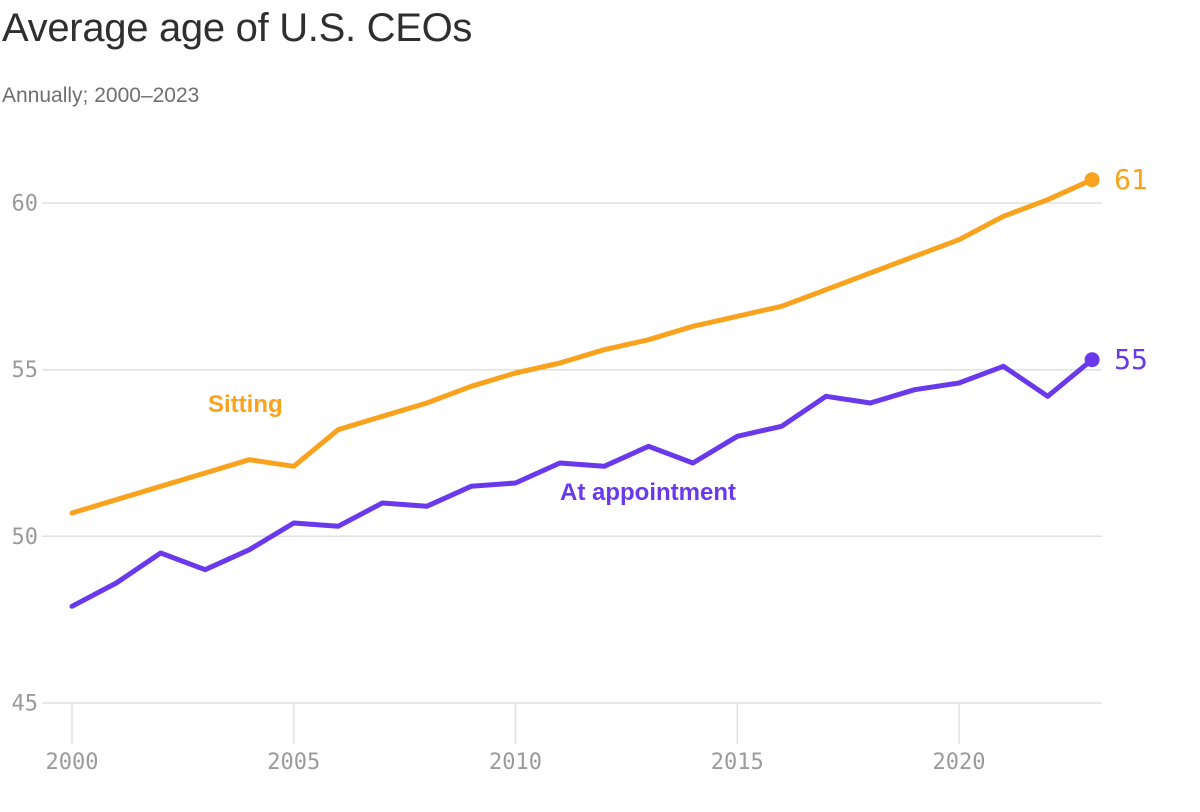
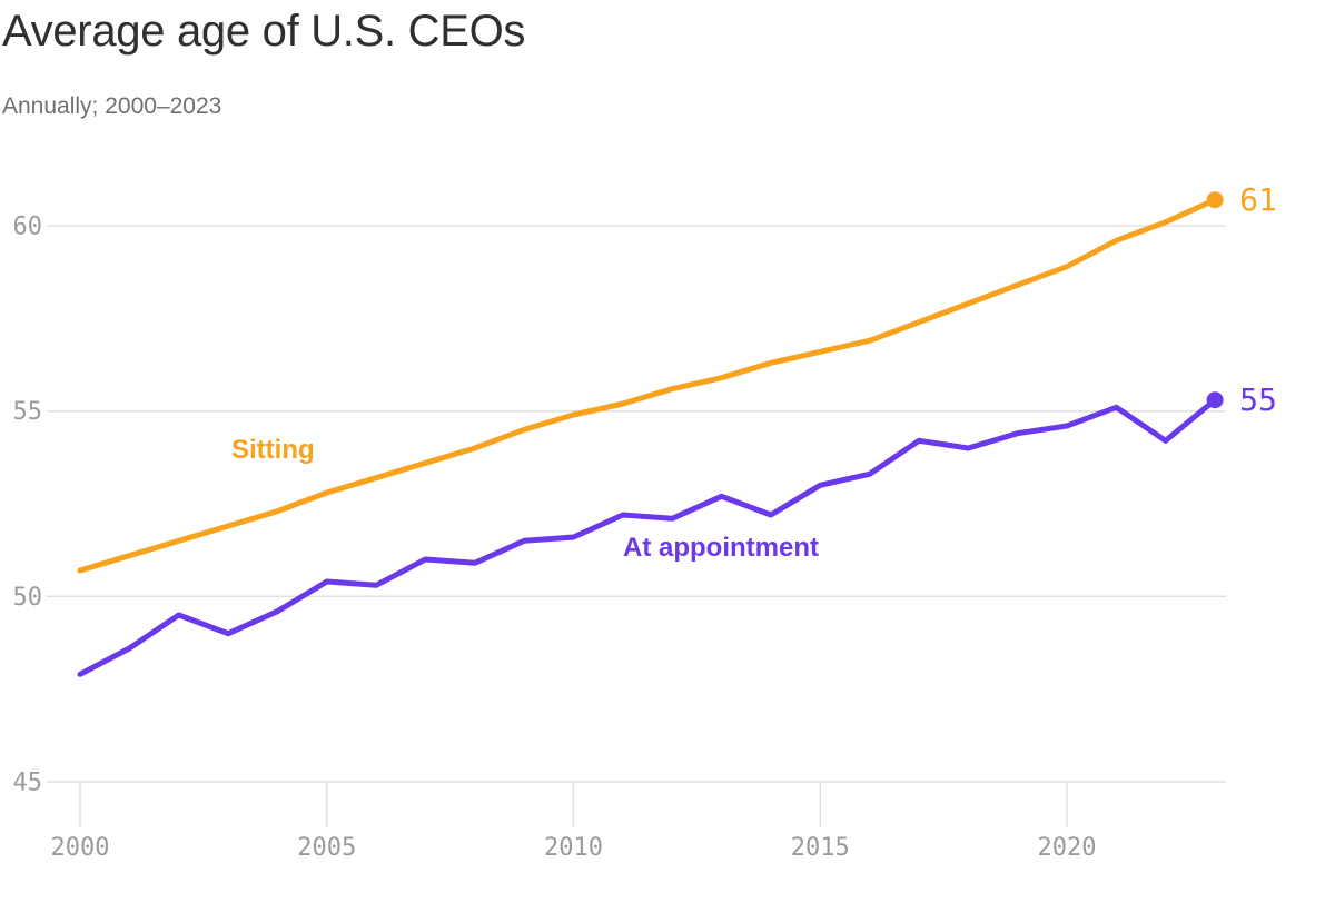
Sitting/2005: 52.1 -> 52.8
